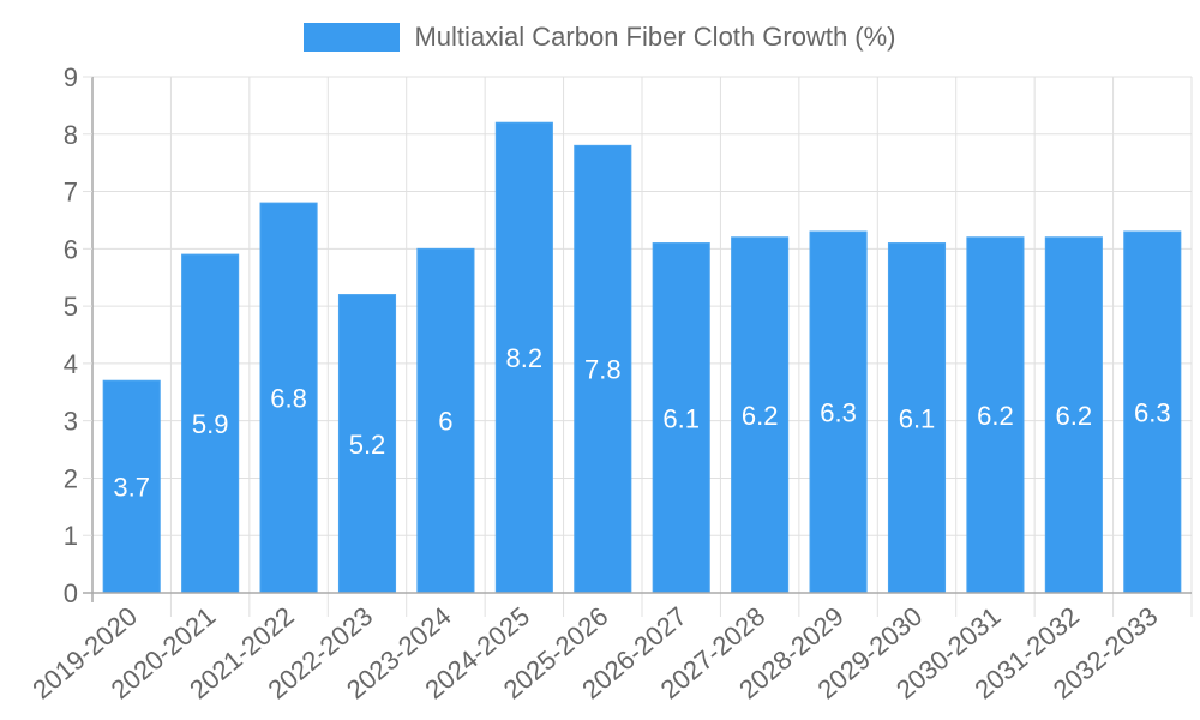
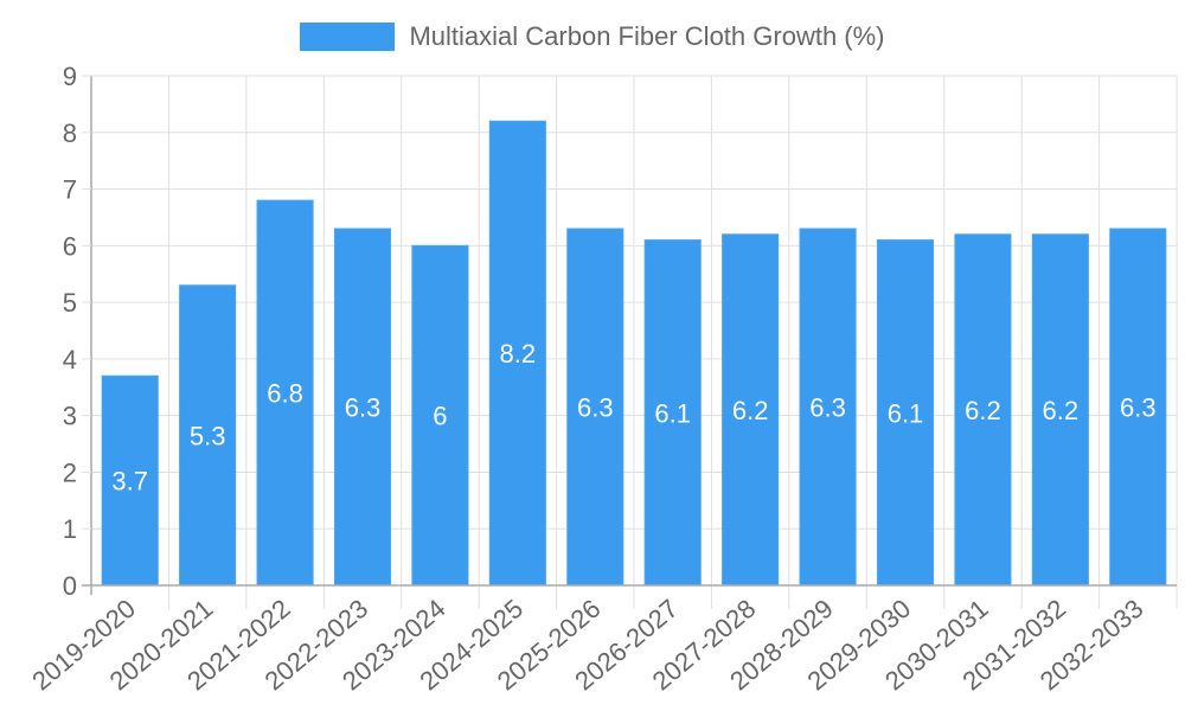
2020-2021: 5.9 -> 5.3
2022-2023: 5.2 -> 6.3
2025-2026: 7.8 -> 6.3
